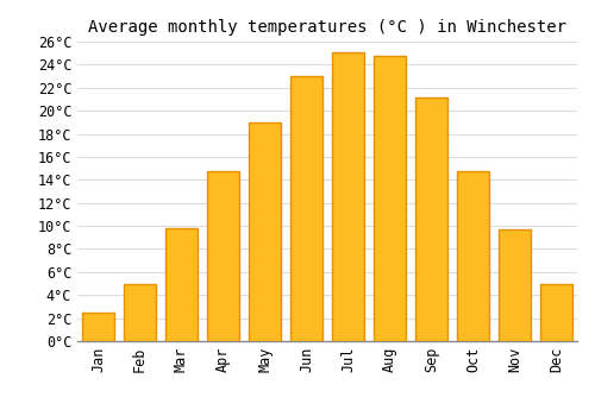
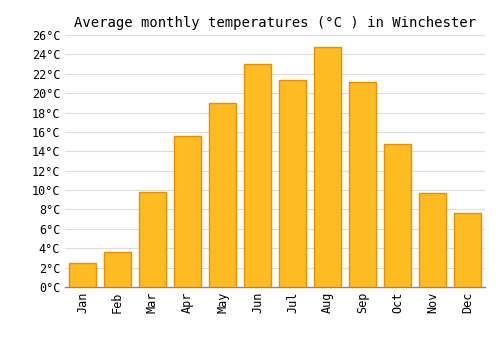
Feb: 5.0°C -> 3.6°C
Apr: 14.8°C -> 15.6°C
Jul: 25.1°C -> 21.4°C
Dec: 5.0°C -> 7.6°C
